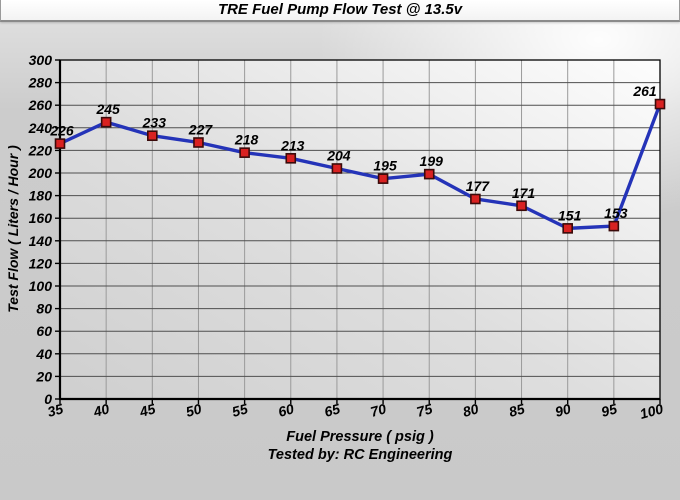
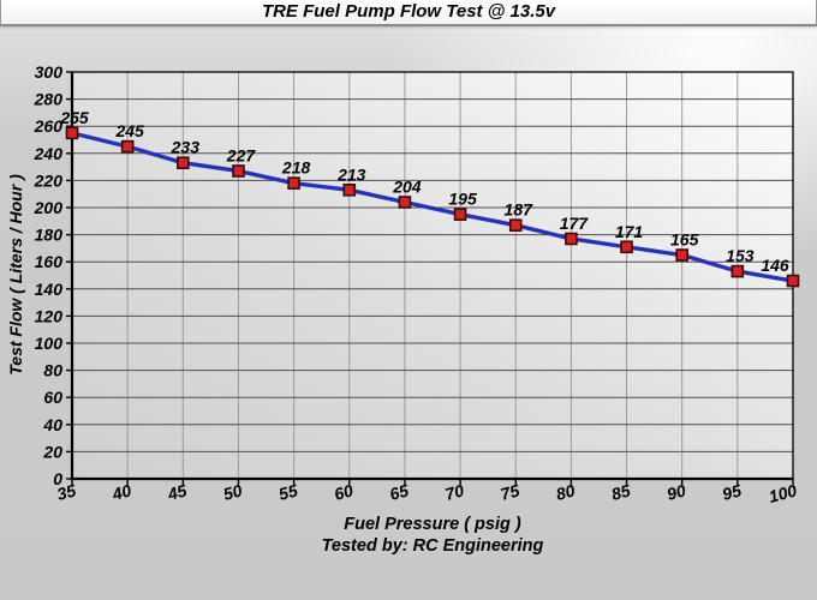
35: 226 -> 255
75: 199 -> 187
90: 151 -> 165
100: 261 -> 146
